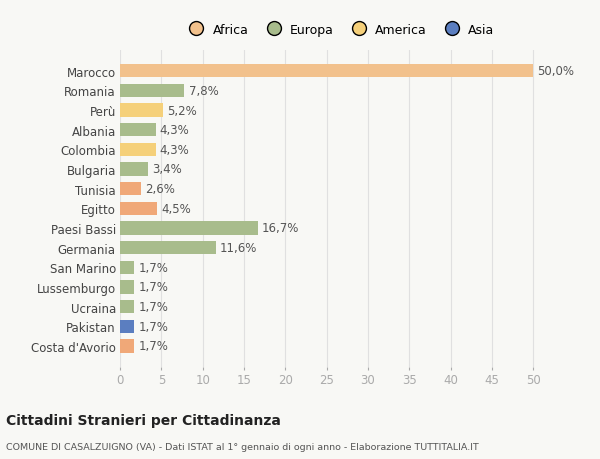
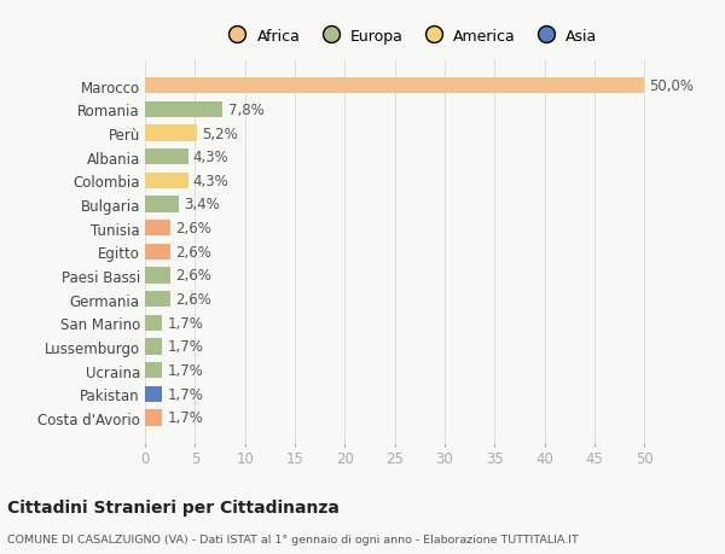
Egitto: 4,5% -> 2,6%
Paesi Bassi: 16,7% -> 2,6%
Germania: 11,6% -> 2,6%
